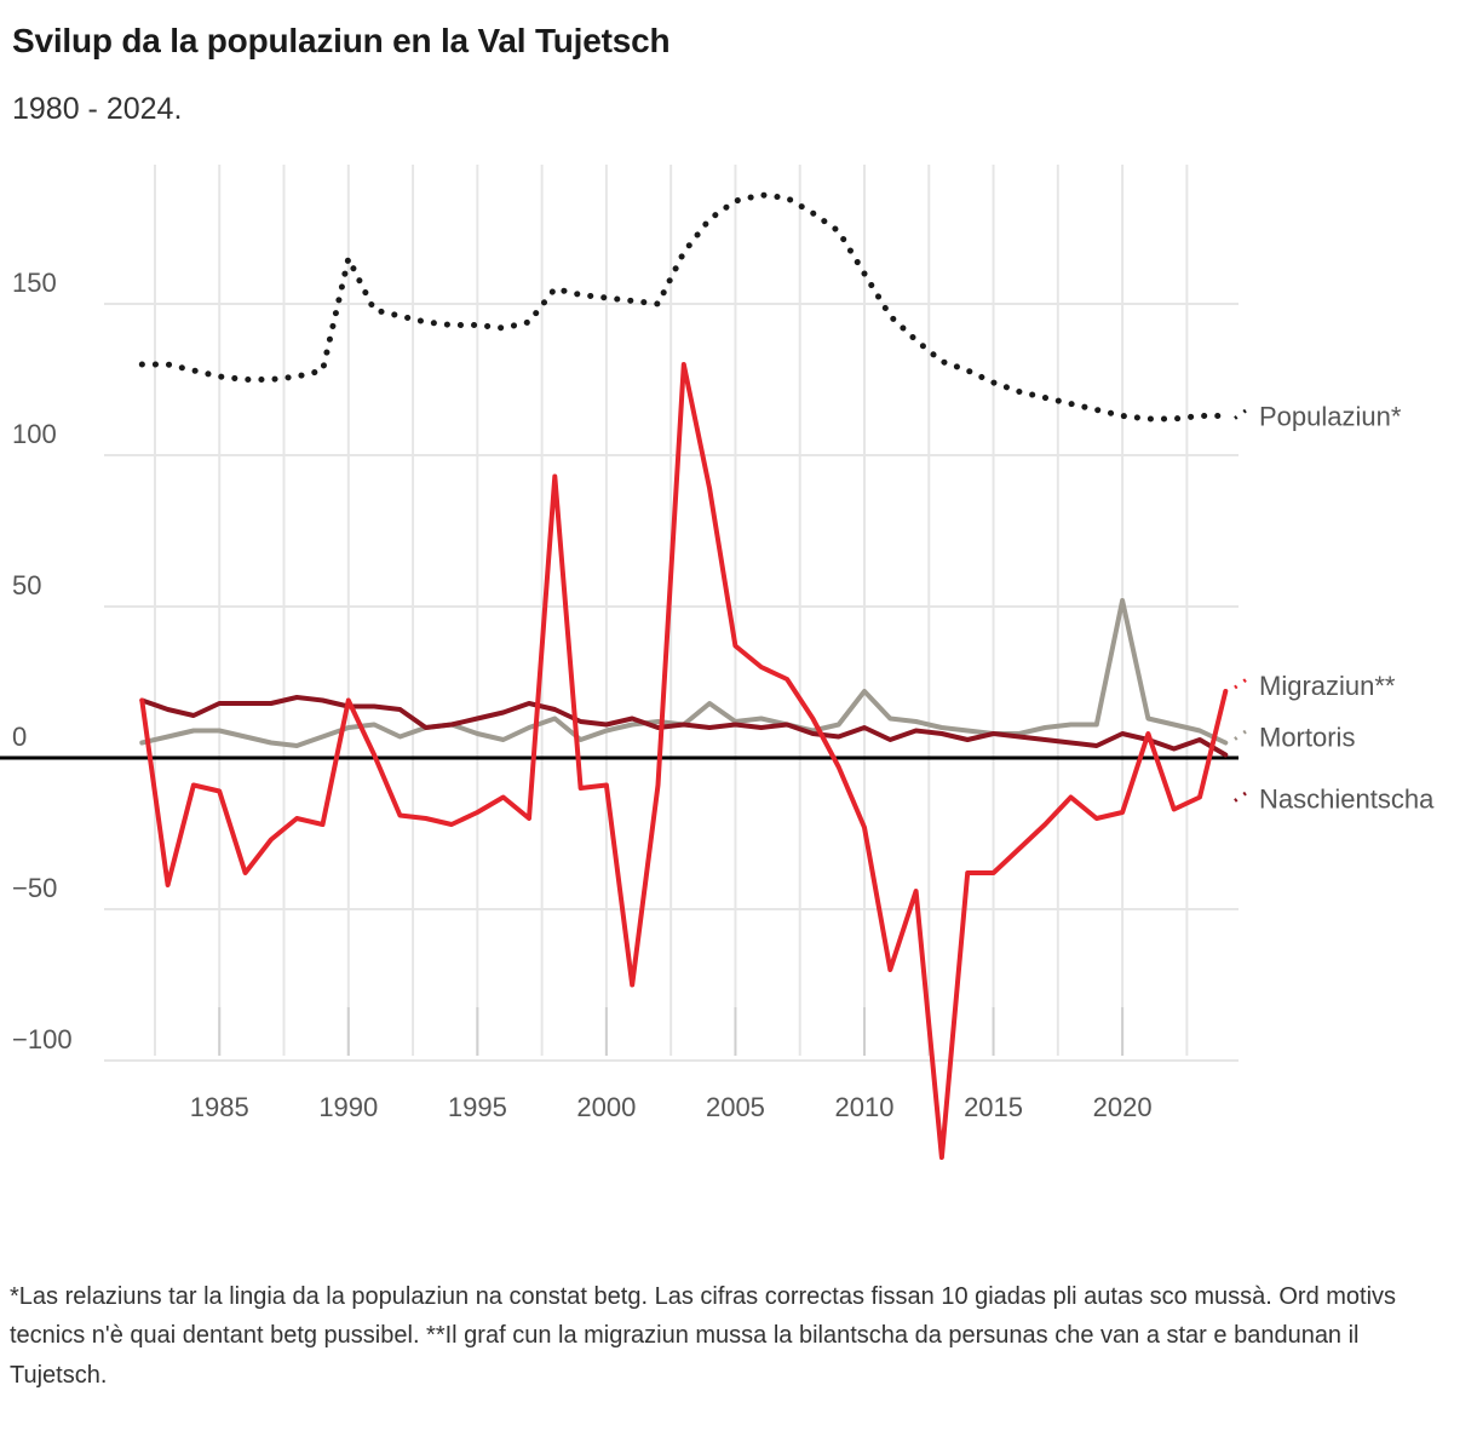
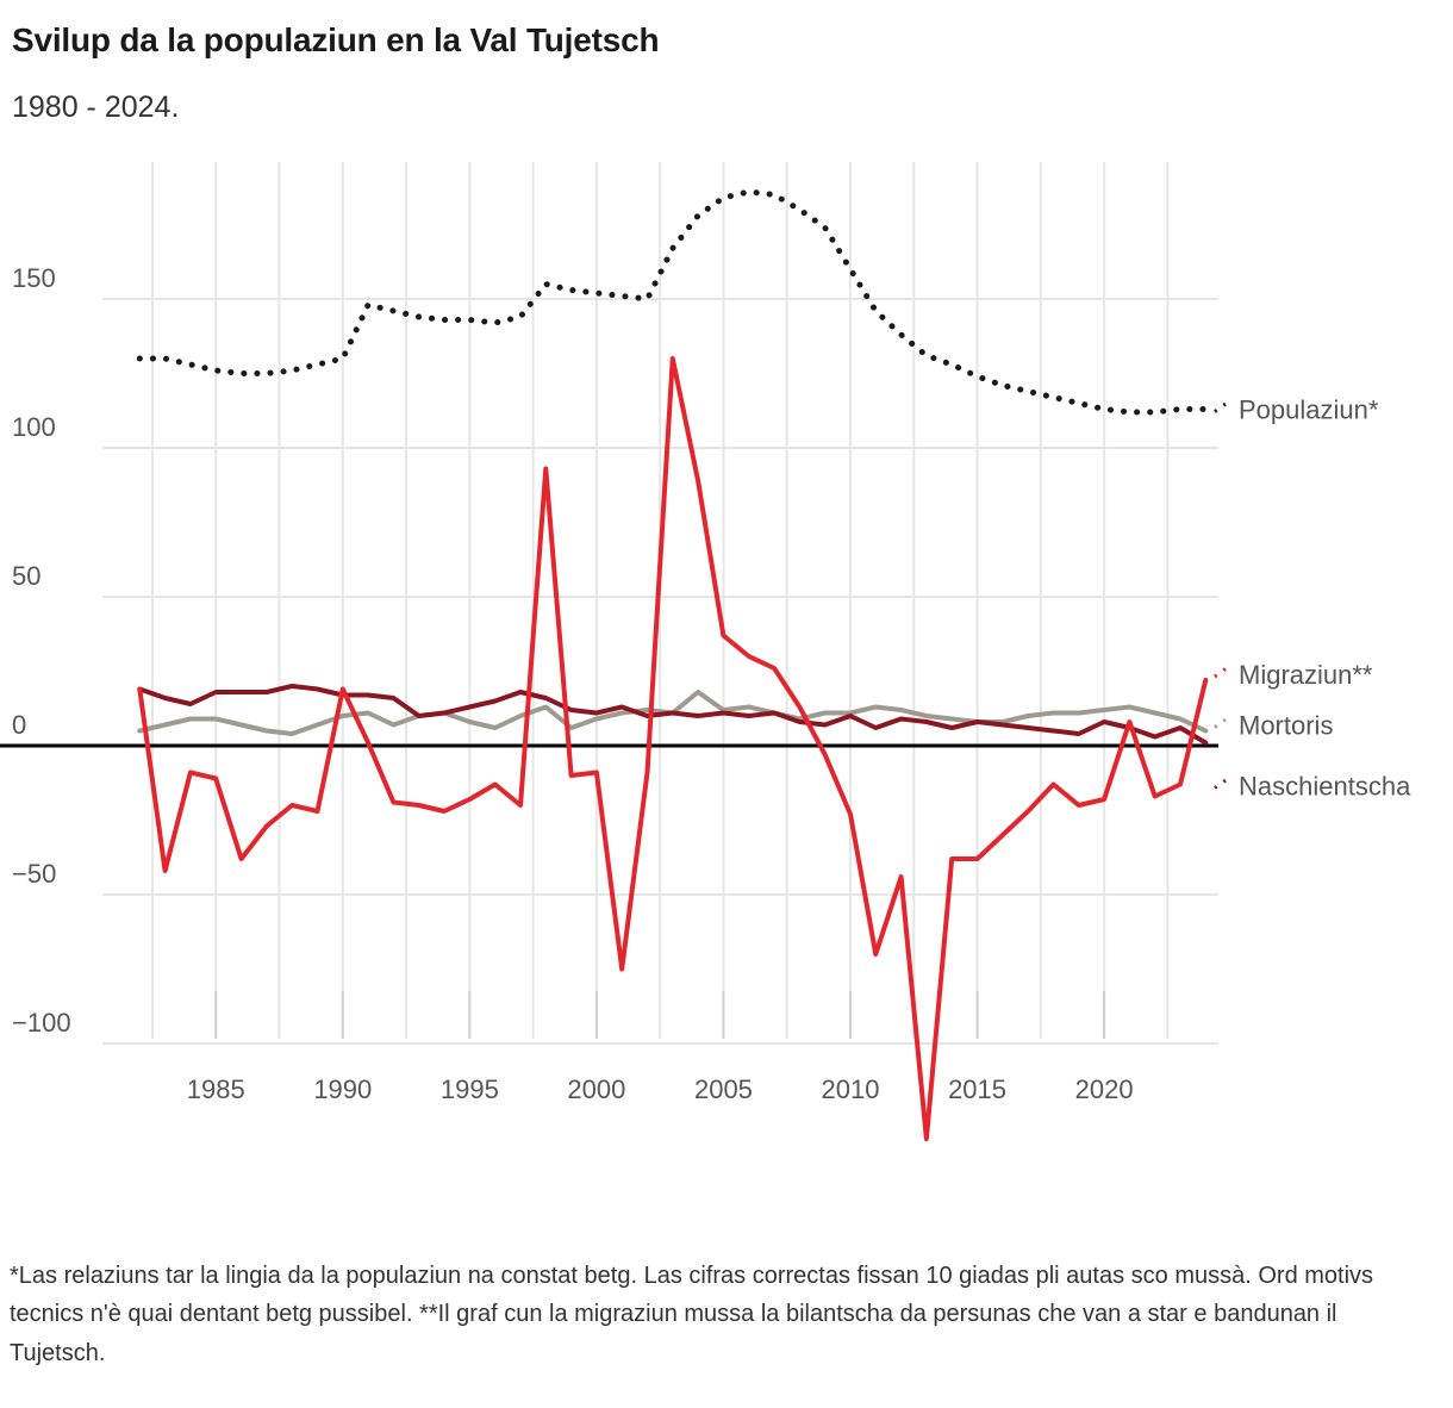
Populaziun*/1990: 165 -> 130
Mortoris/2010: 22 -> 11
Mortoris/2020: 52 -> 12
